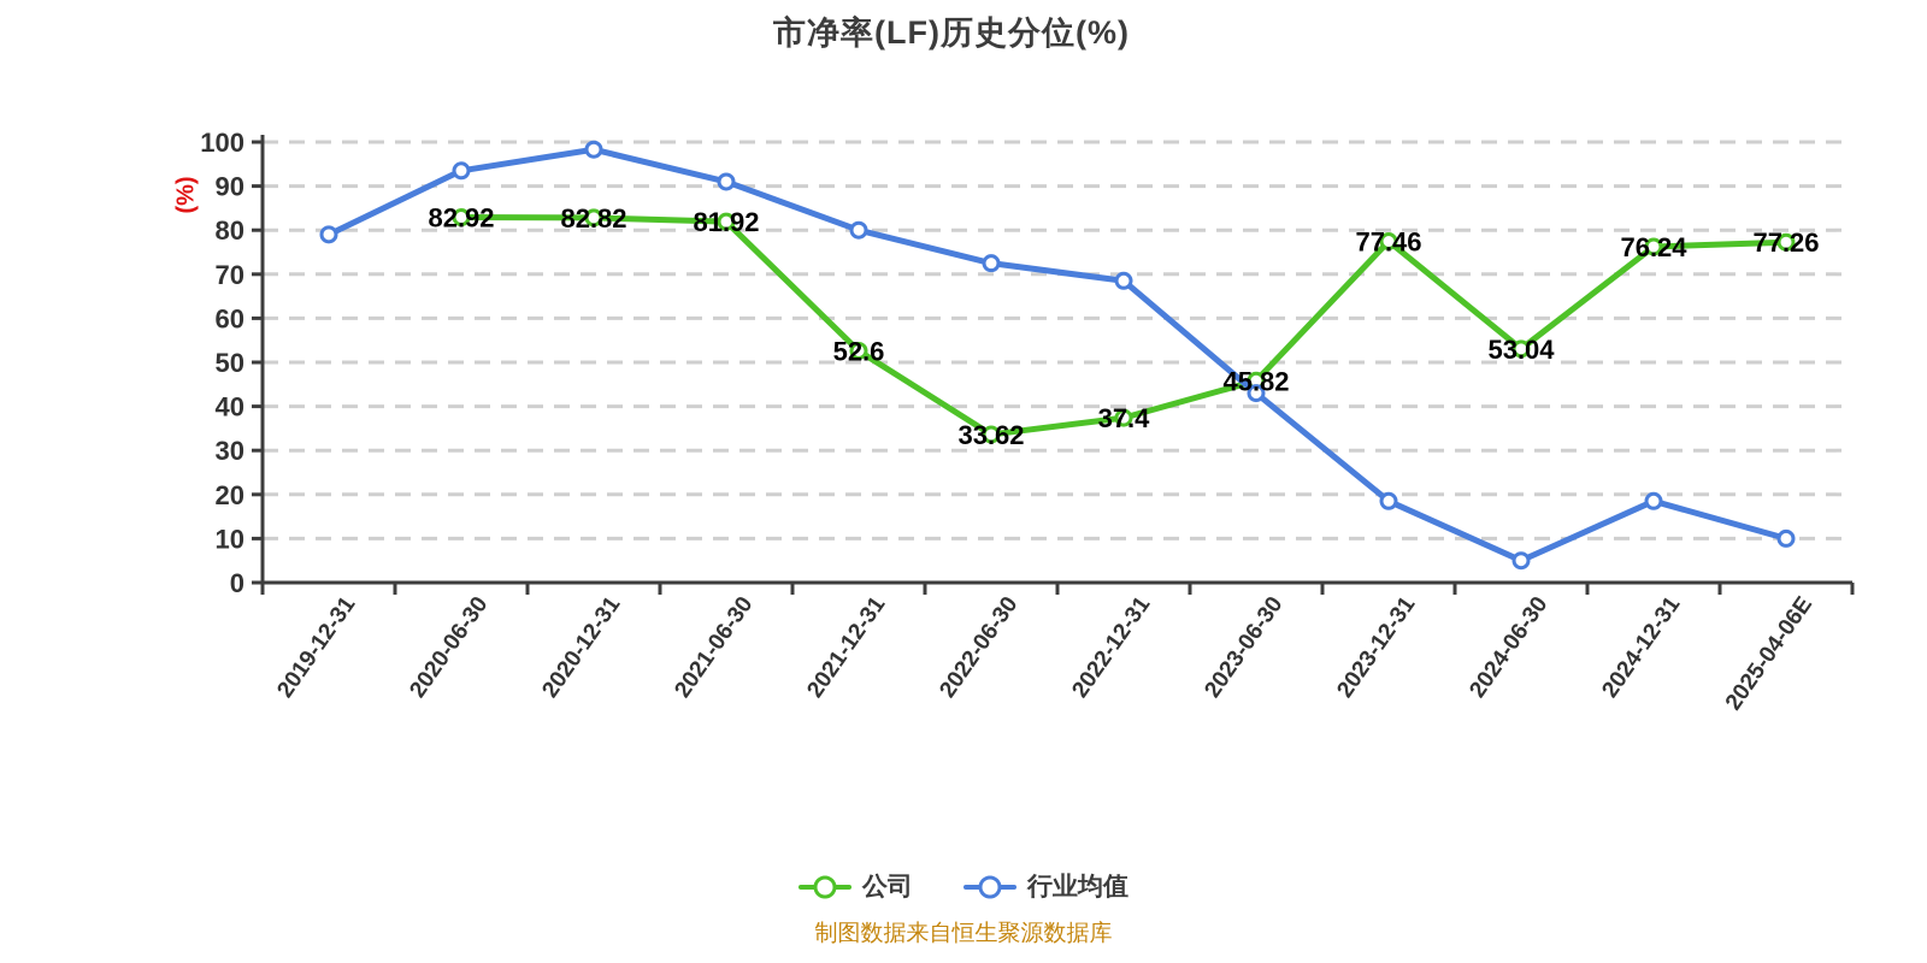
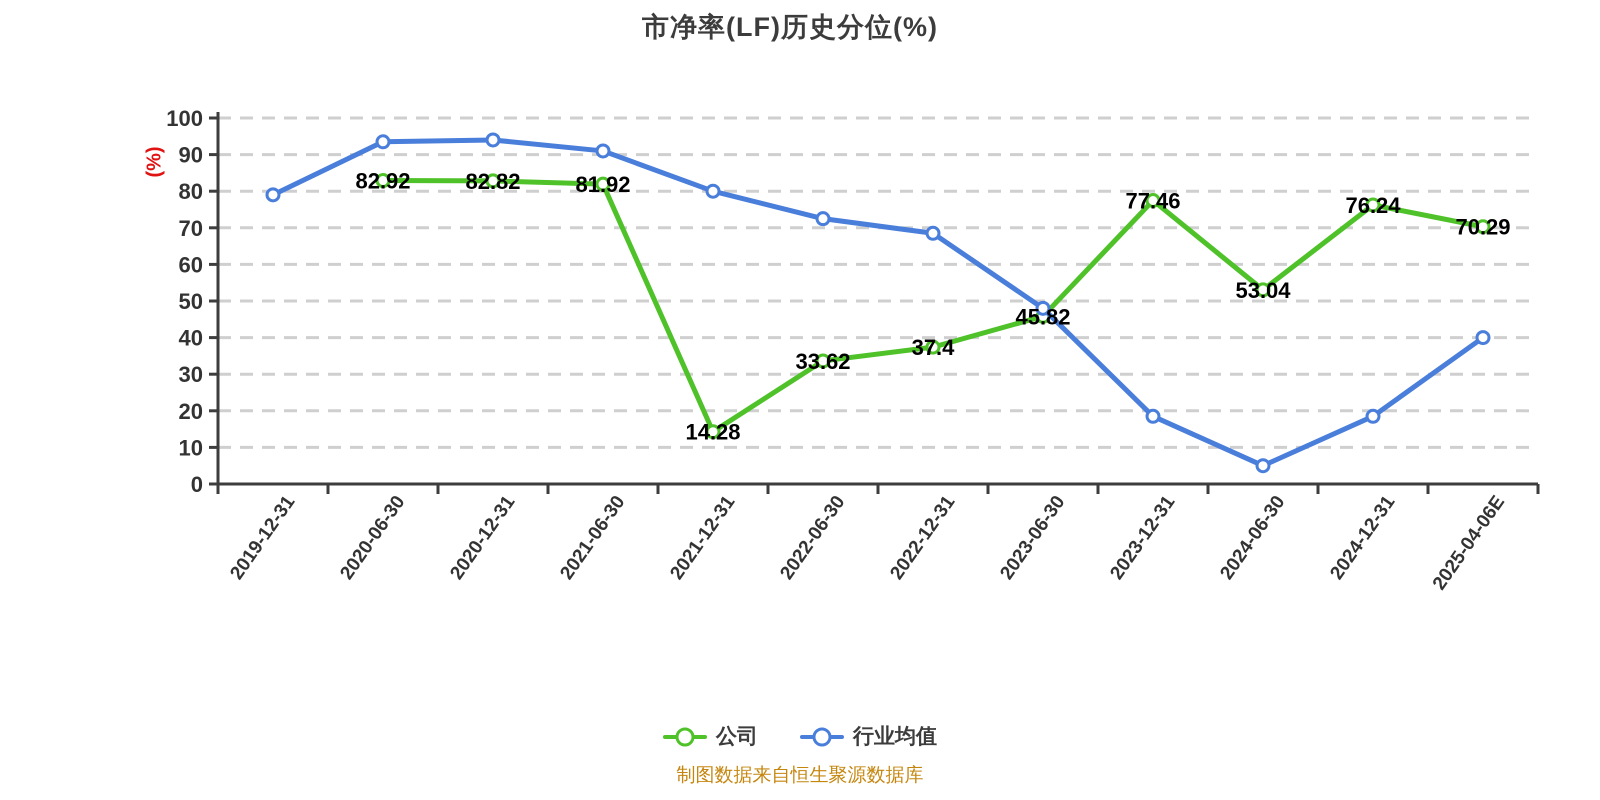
行业均值/2020-12-31: 98 -> 94
公司/2021-12-31: 52.6 -> 14.28
行业均值/2023-06-30: 43 -> 48
公司/2025-04-06E: 77.26 -> 70.29
行业均值/2025-04-06E: 10 -> 40
